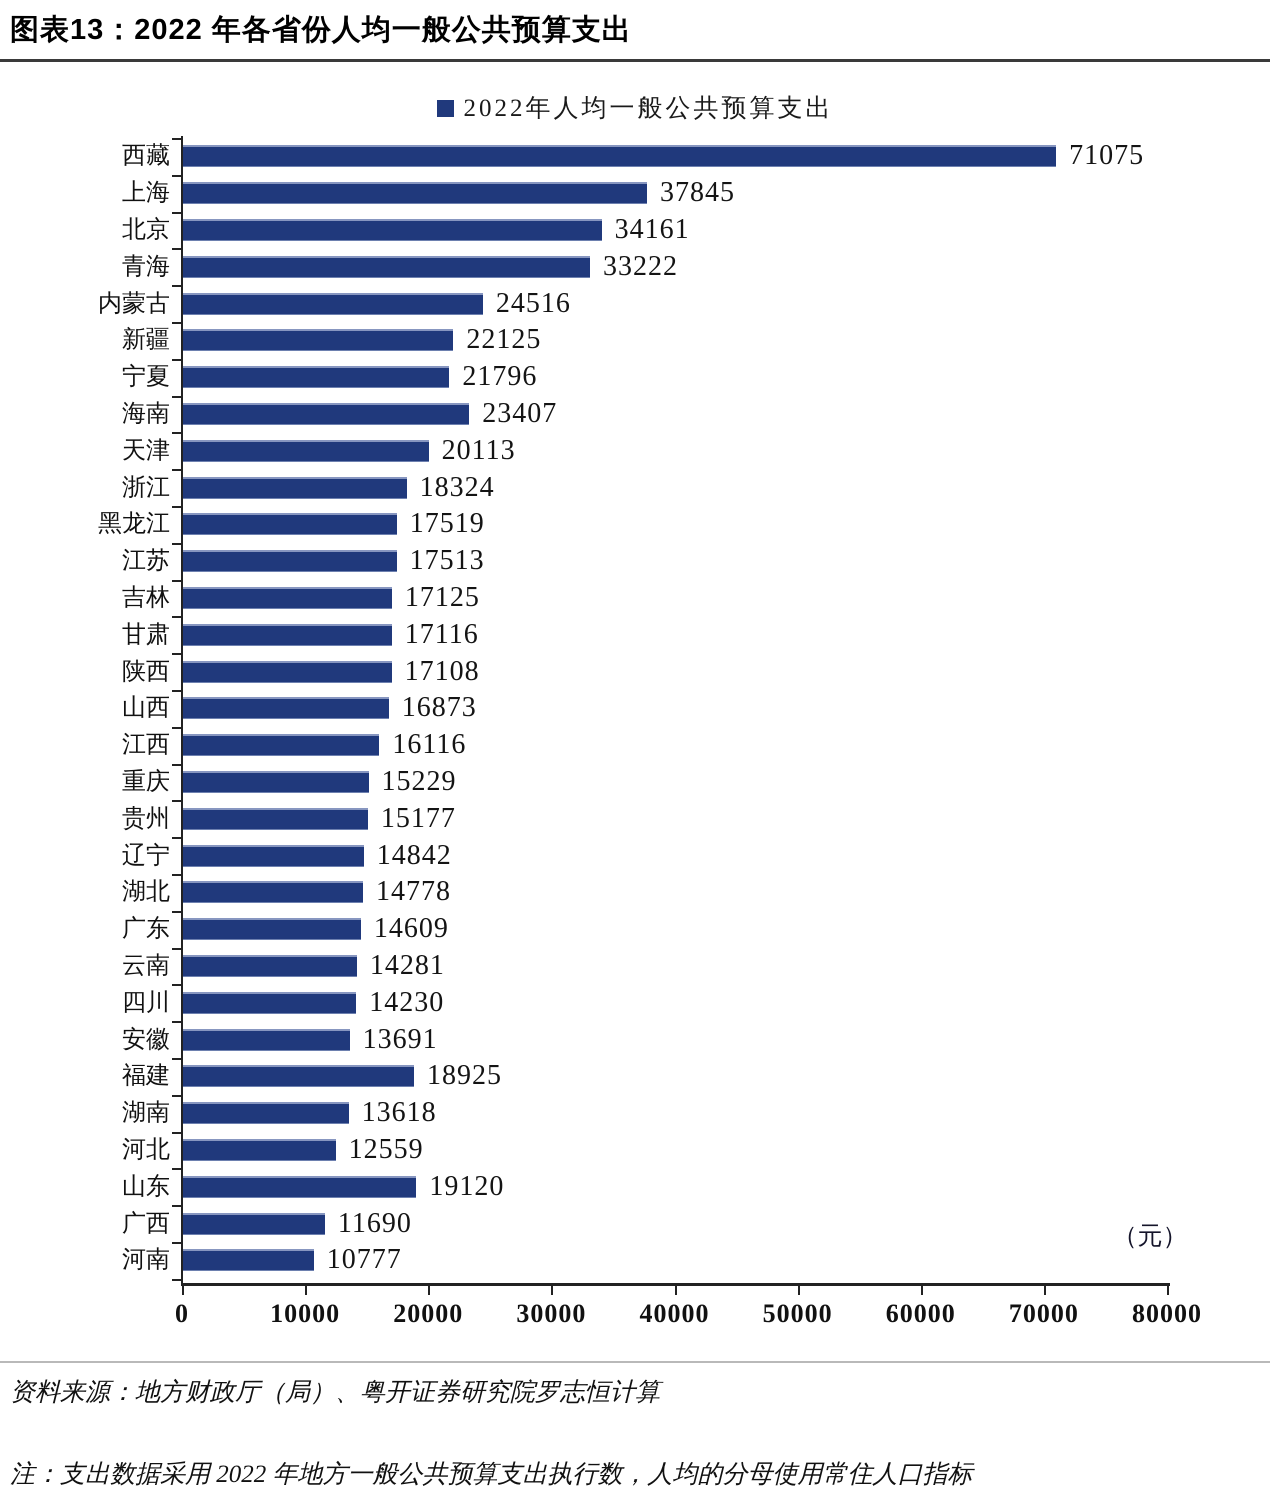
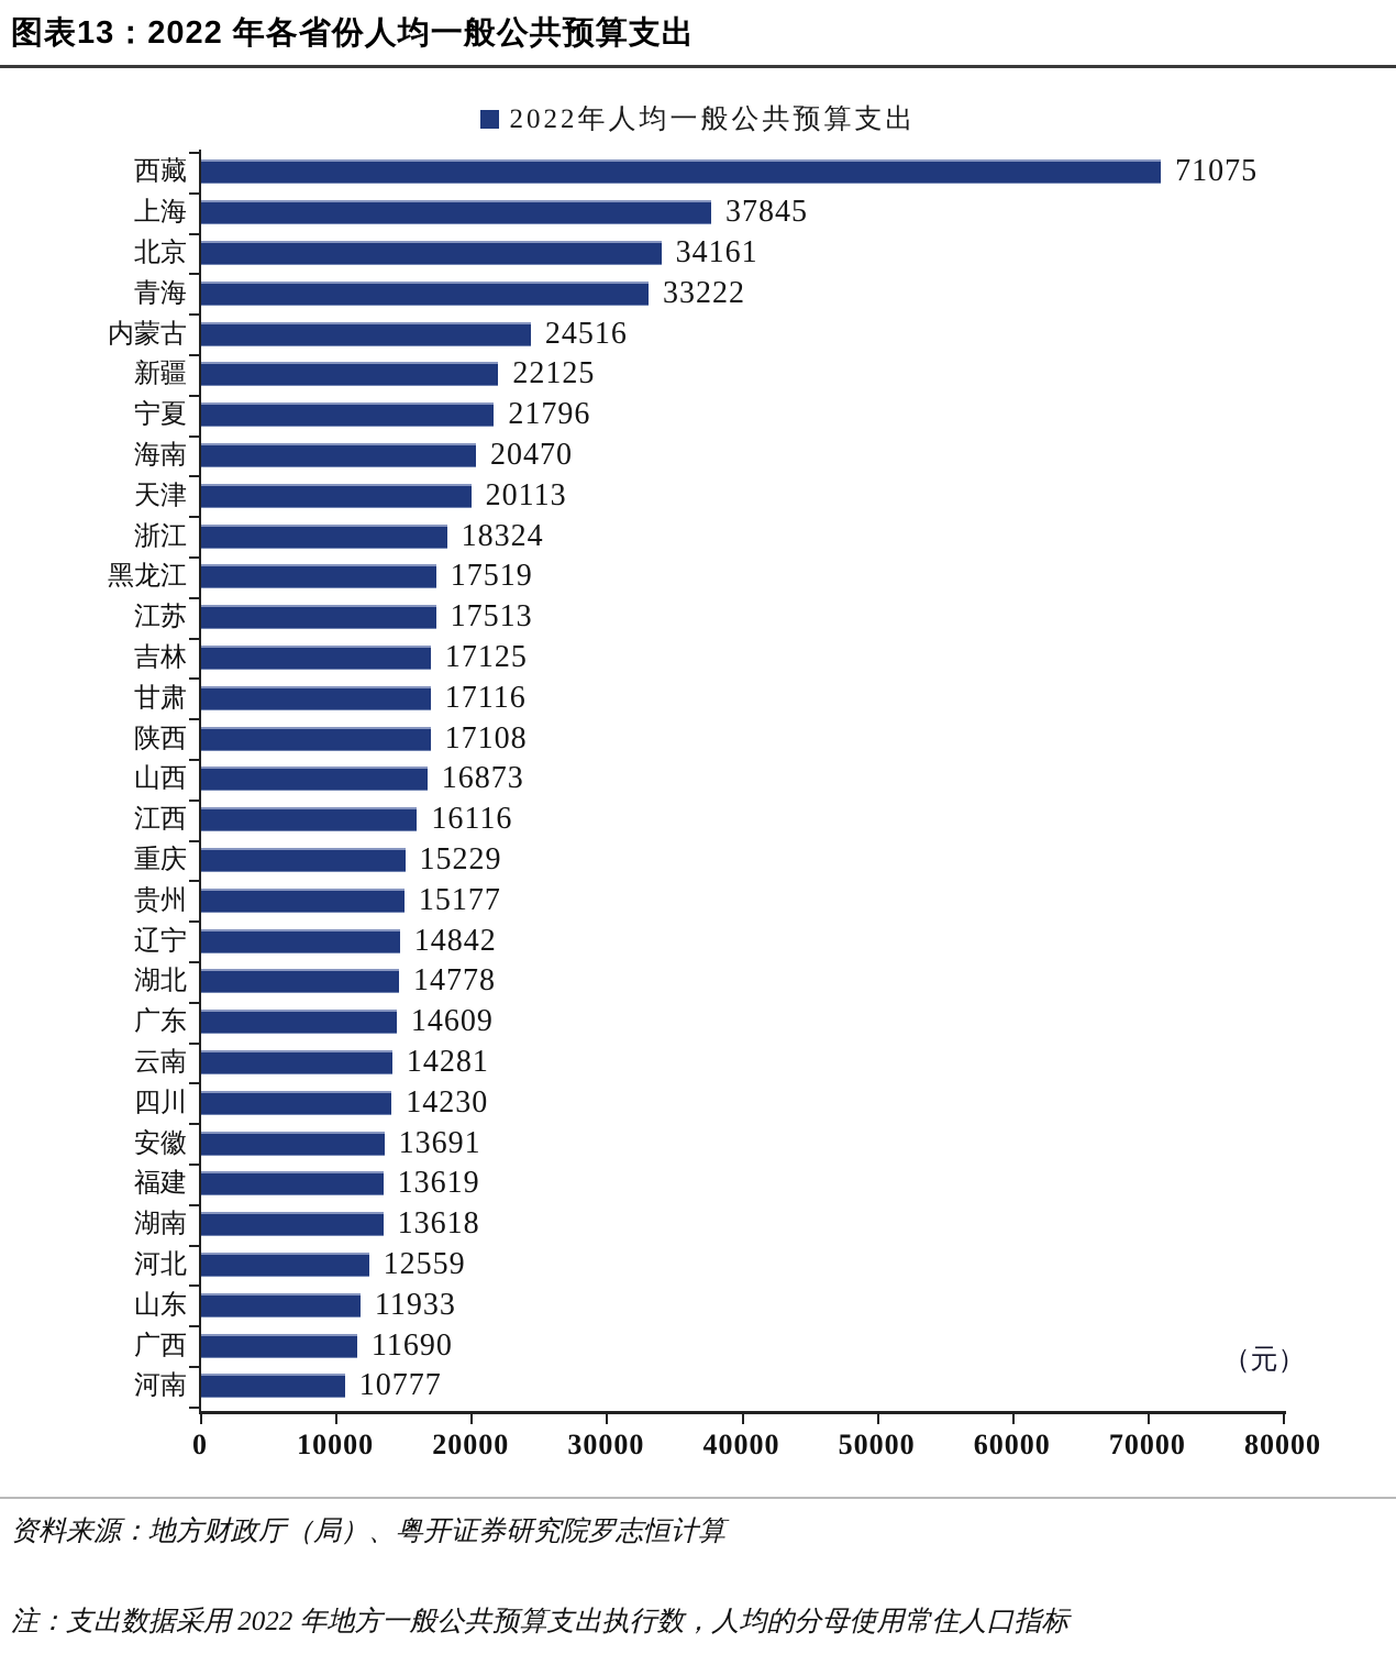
海南: 23407 -> 20470
福建: 18925 -> 13619
山东: 19120 -> 11933
